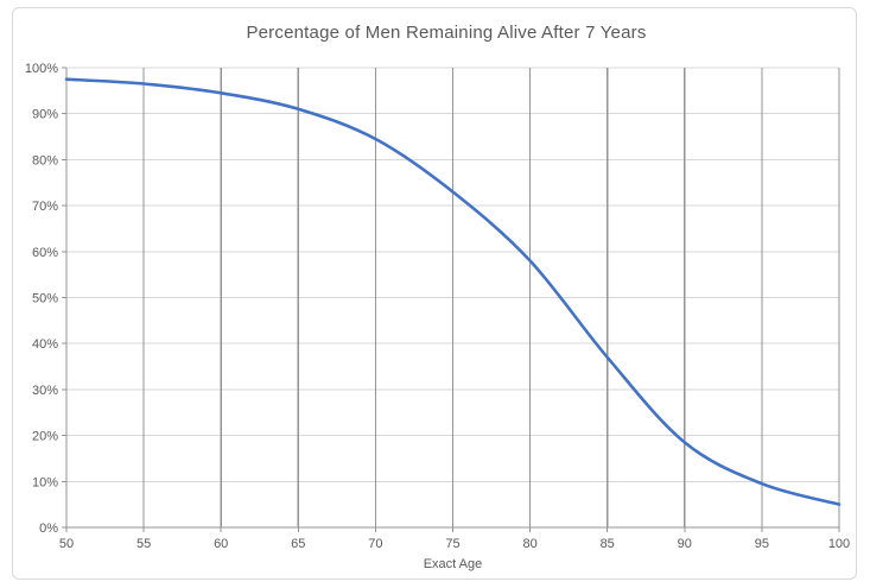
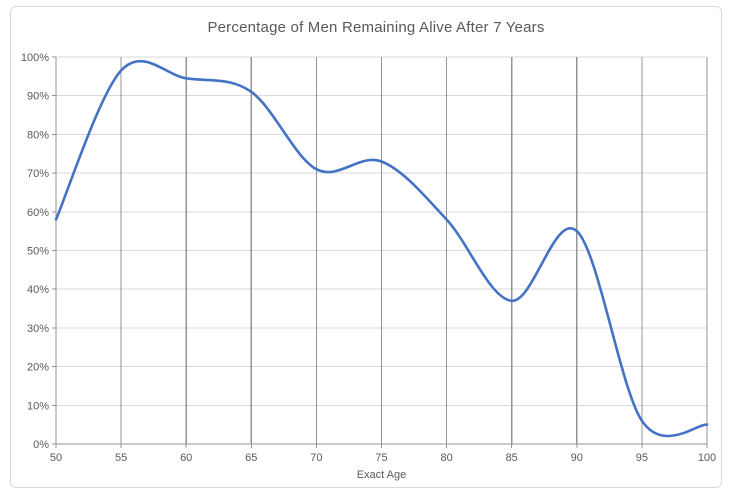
50: 98% -> 58%
70: 84% -> 71%
90: 18% -> 55%
95: 10% -> 6%
